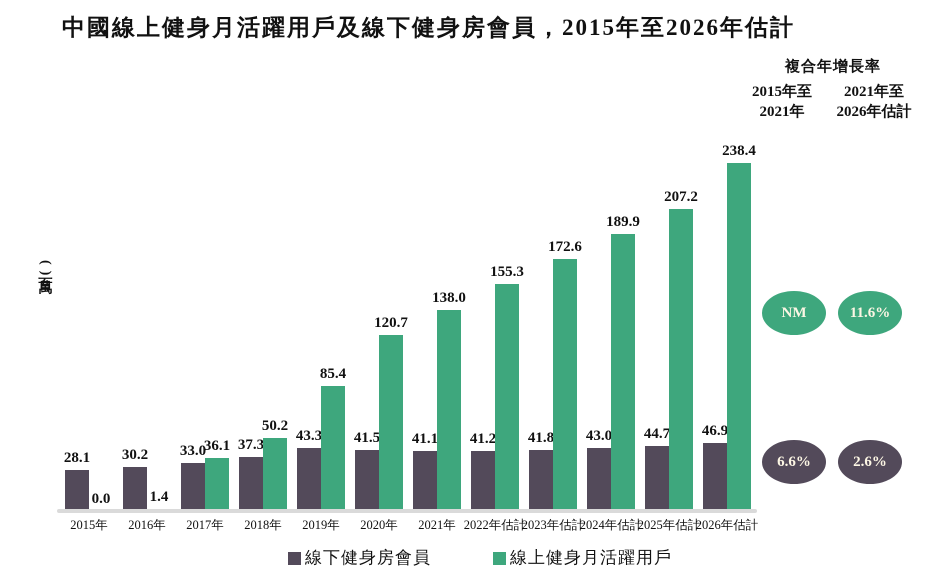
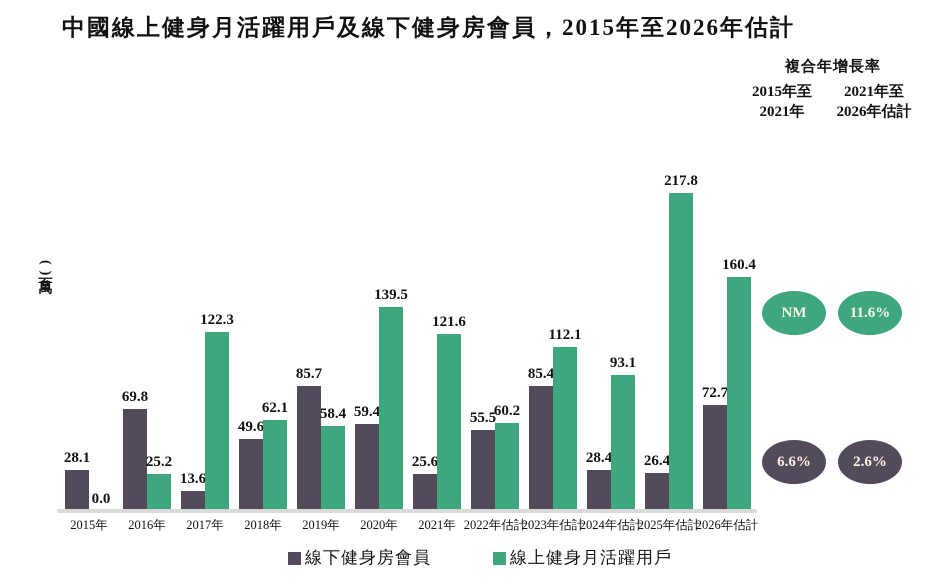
線下健身房會員/2016年: 30.2 -> 69.8
線上健身月活躍用戶/2016年: 1.4 -> 25.2
線下健身房會員/2017年: 33.0 -> 13.6
線上健身月活躍用戶/2017年: 36.1 -> 122.3
線下健身房會員/2018年: 37.3 -> 49.6
線上健身月活躍用戶/2018年: 50.2 -> 62.1
線下健身房會員/2019年: 43.3 -> 85.7
線上健身月活躍用戶/2019年: 85.4 -> 58.4
線下健身房會員/2020年: 41.5 -> 59.4
線上健身月活躍用戶/2020年: 120.7 -> 139.5
線下健身房會員/2021年: 41.1 -> 25.6
線上健身月活躍用戶/2021年: 138.0 -> 121.6
線下健身房會員/2022年估計: 41.2 -> 55.5
線上健身月活躍用戶/2022年估計: 155.3 -> 60.2
線下健身房會員/2023年估計: 41.8 -> 85.4
線上健身月活躍用戶/2023年估計: 172.6 -> 112.1
線下健身房會員/2024年估計: 43.0 -> 28.4
線上健身月活躍用戶/2024年估計: 189.9 -> 93.1
線下健身房會員/2025年估計: 44.7 -> 26.4
線上健身月活躍用戶/2025年估計: 207.2 -> 217.8
線下健身房會員/2026年估計: 46.9 -> 72.7
線上健身月活躍用戶/2026年估計: 238.4 -> 160.4
